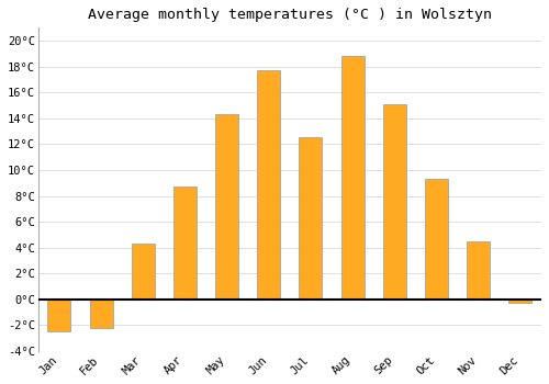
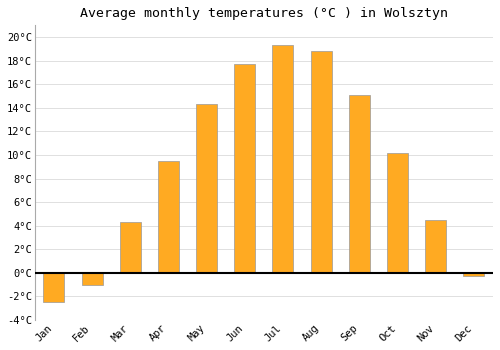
Feb: -2.2°C -> -1.0°C
Apr: 8.7°C -> 9.5°C
Jul: 12.5°C -> 19.3°C
Oct: 9.3°C -> 10.2°C
